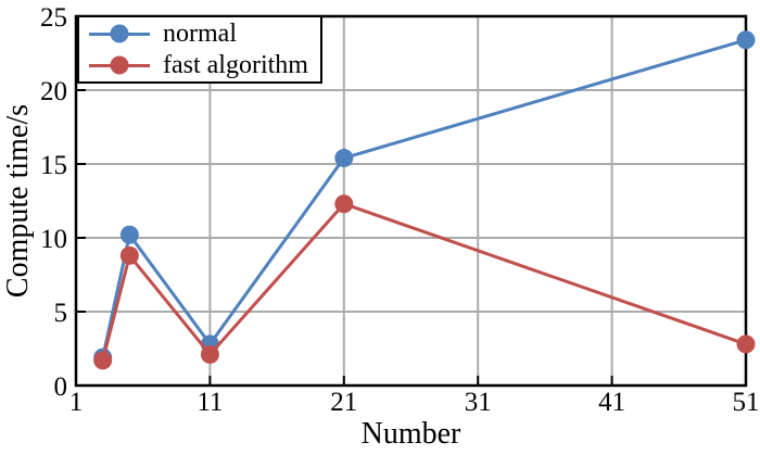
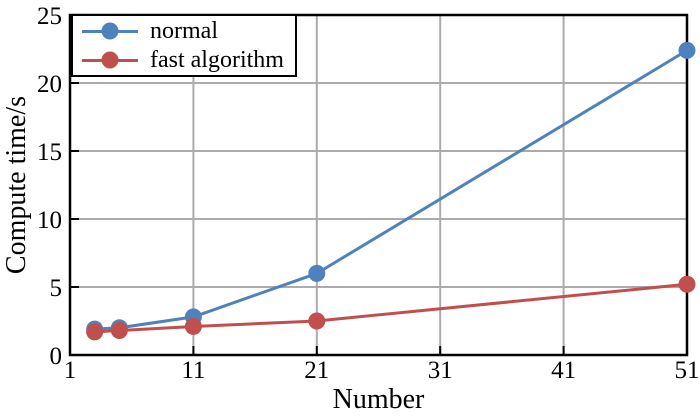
normal/5: 10.2 -> 2.0
fast algorithm/5: 8.8 -> 1.8
normal/21: 15.4 -> 6.0
fast algorithm/21: 12.3 -> 2.5
normal/51: 23.4 -> 22.4
fast algorithm/51: 2.8 -> 5.2
